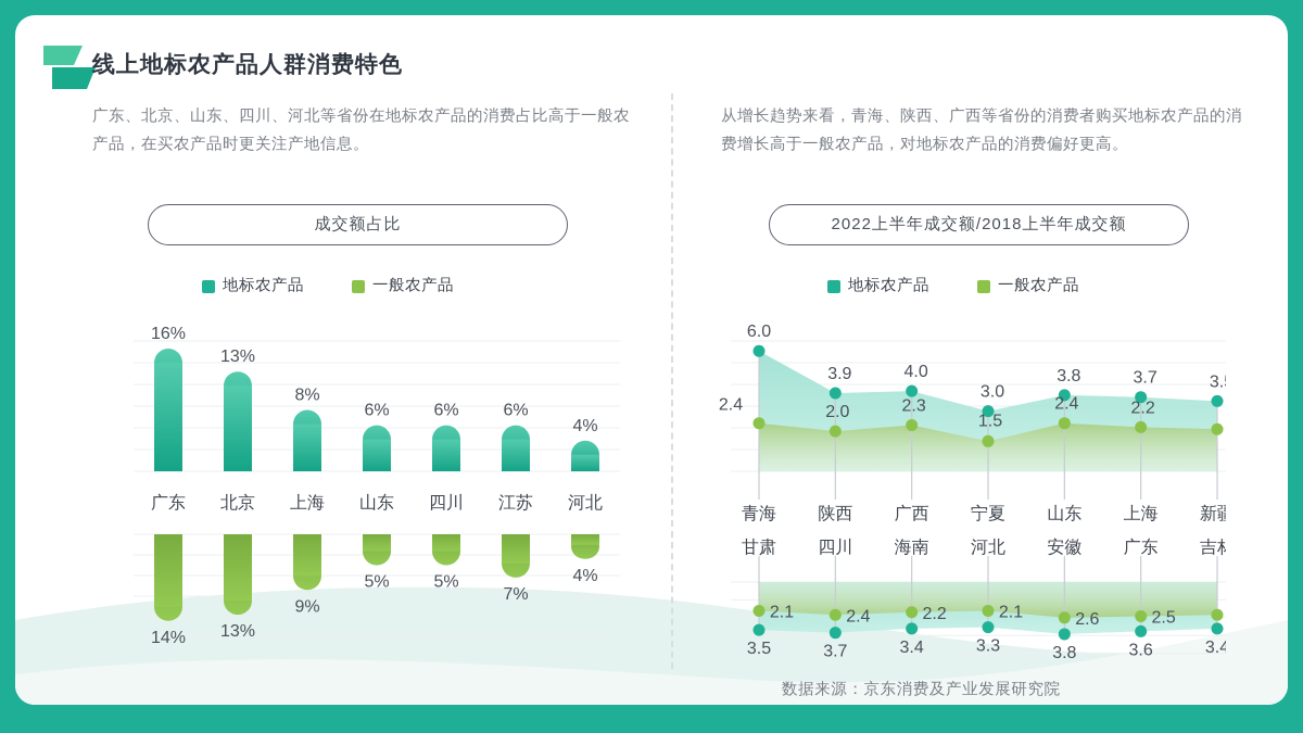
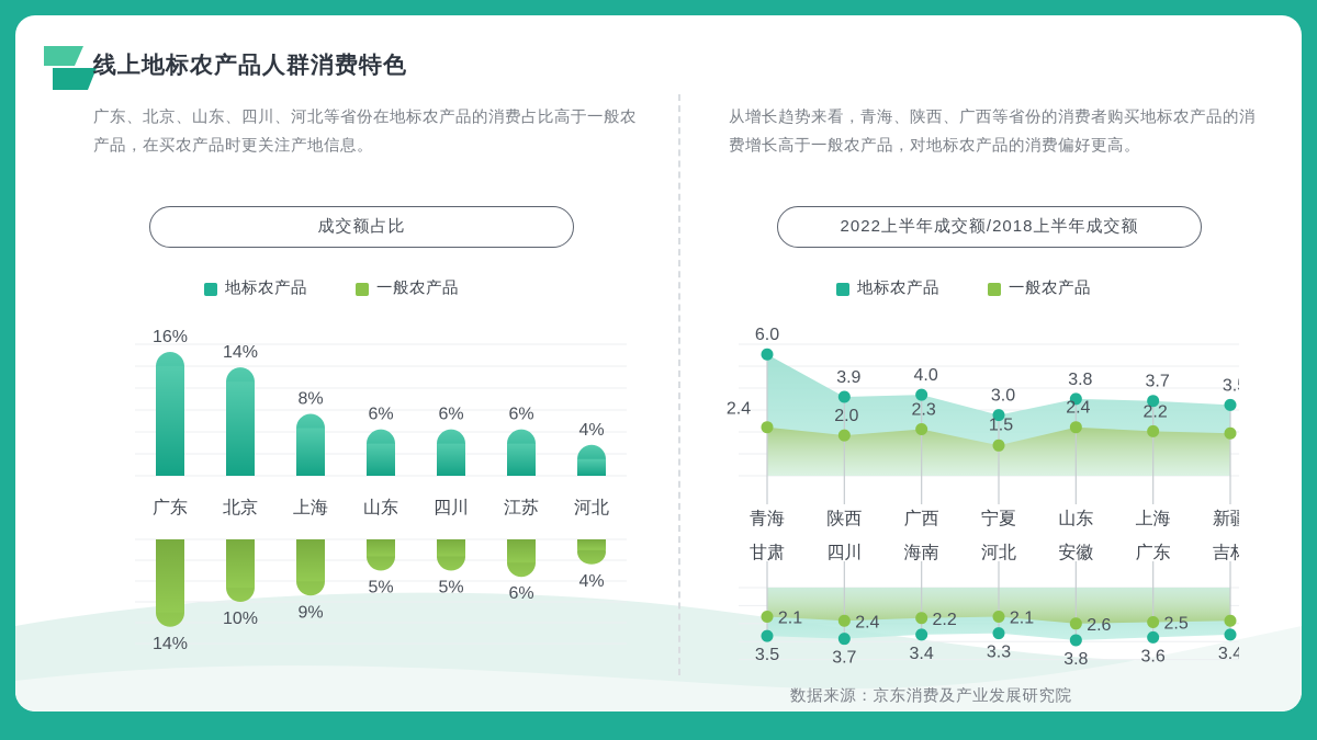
成交额占比/地标农产品/北京: 13% -> 14%
成交额占比/一般农产品/北京: 13% -> 10%
成交额占比/一般农产品/江苏: 7% -> 6%
